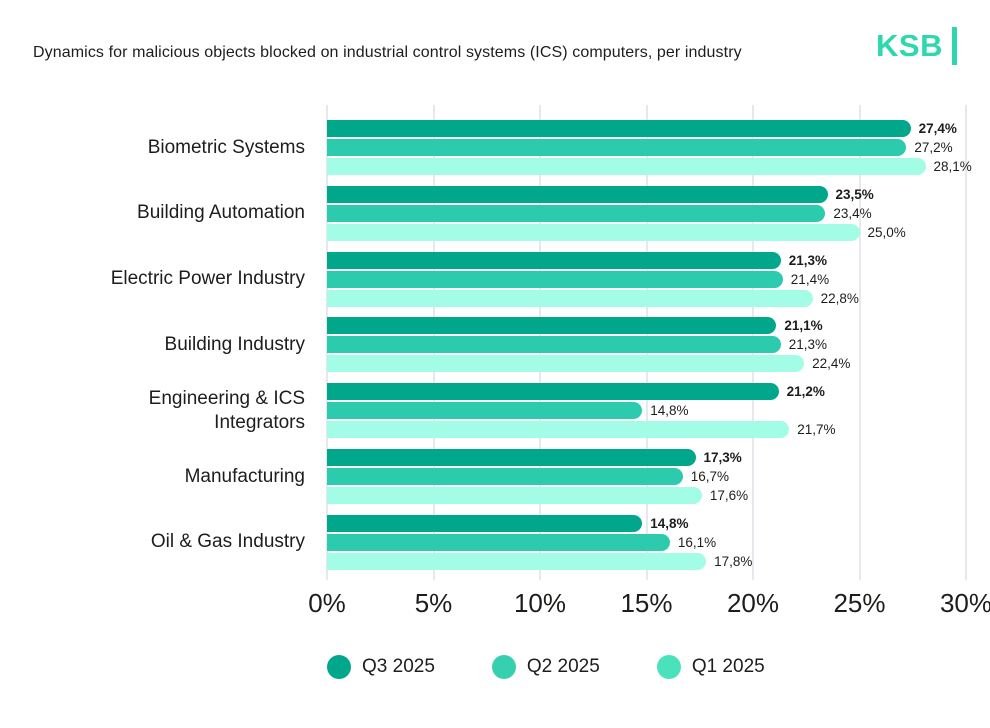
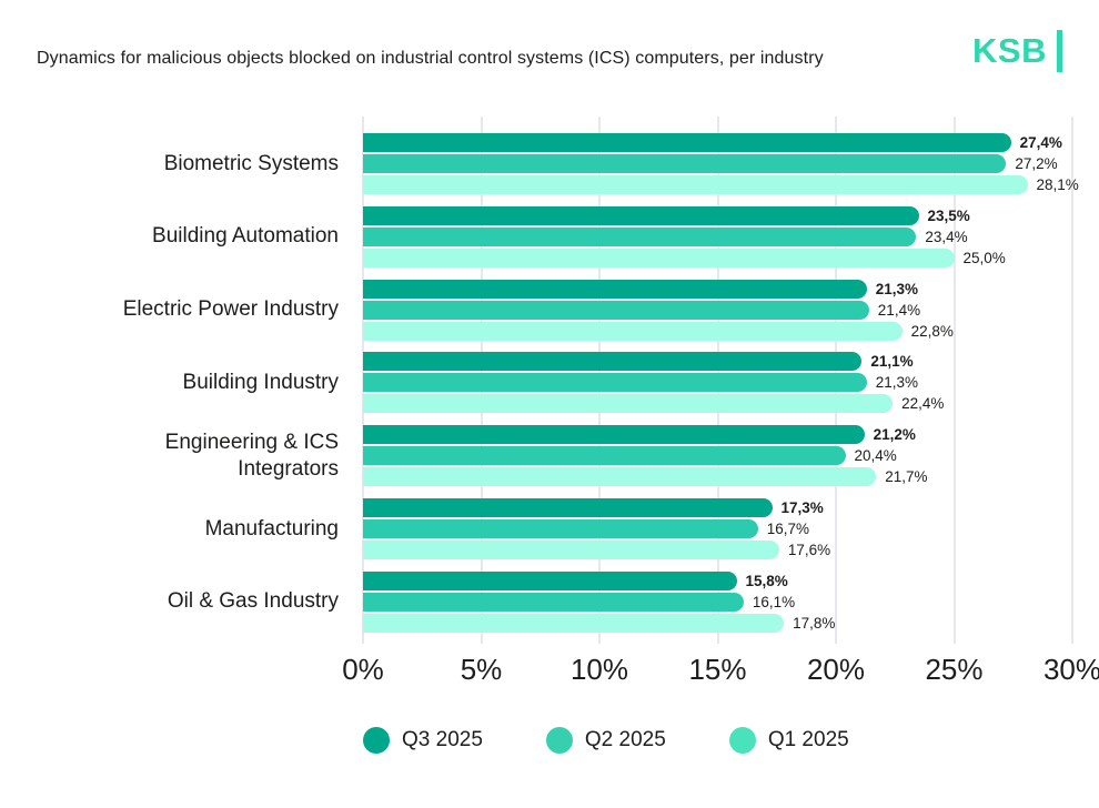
Q2 2025/Engineering & ICS Integrators: 14,8% -> 20,4%
Q3 2025/Oil & Gas Industry: 14,8% -> 15,8%
